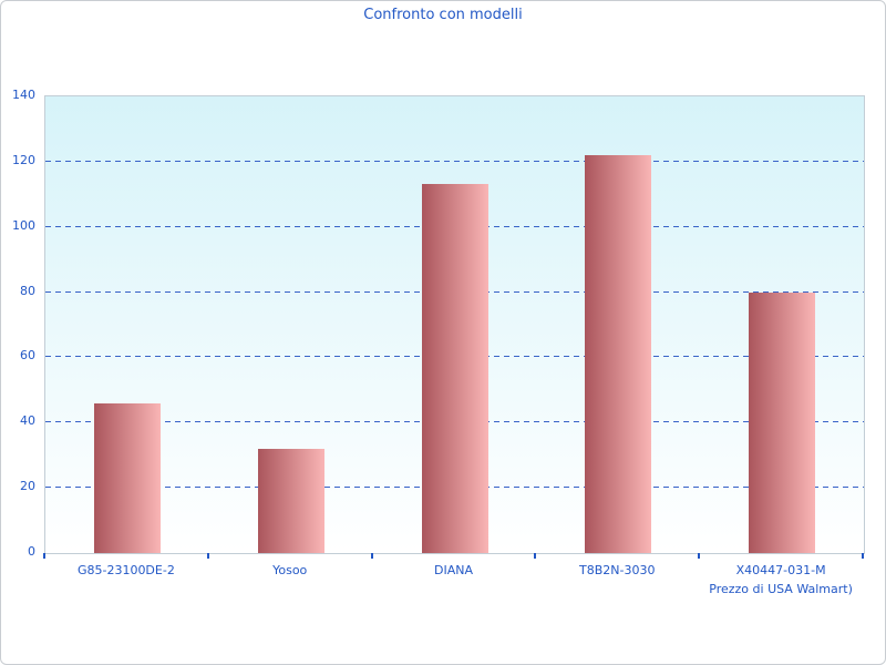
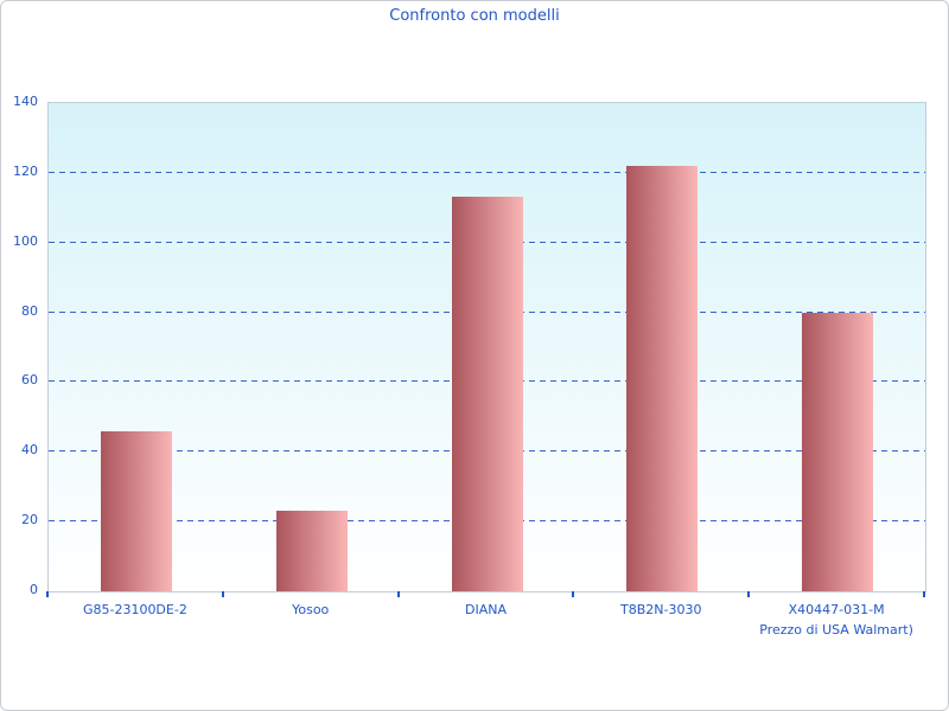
Yosoo: 32 -> 23
